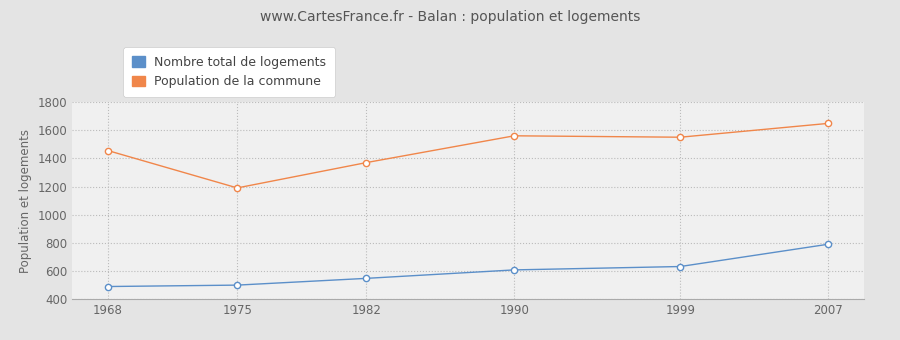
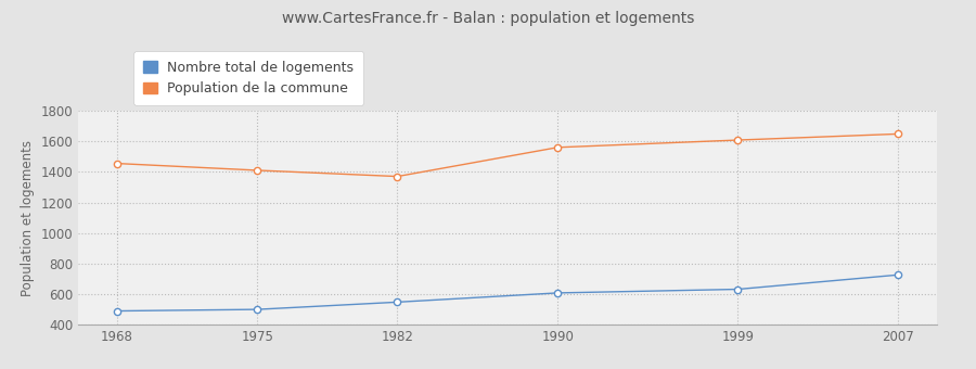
Population de la commune/1975: 1190 -> 1410
Population de la commune/1999: 1550 -> 1610
Nombre total de logements/2007: 790 -> 730
